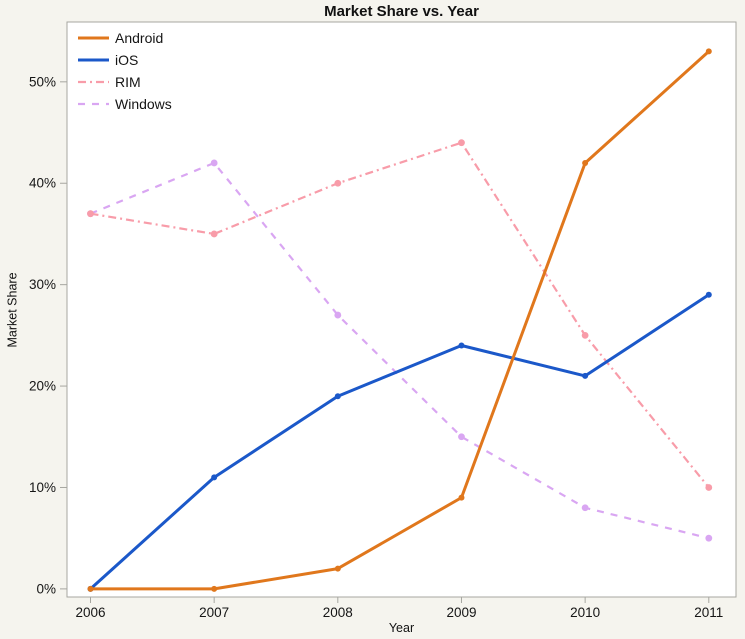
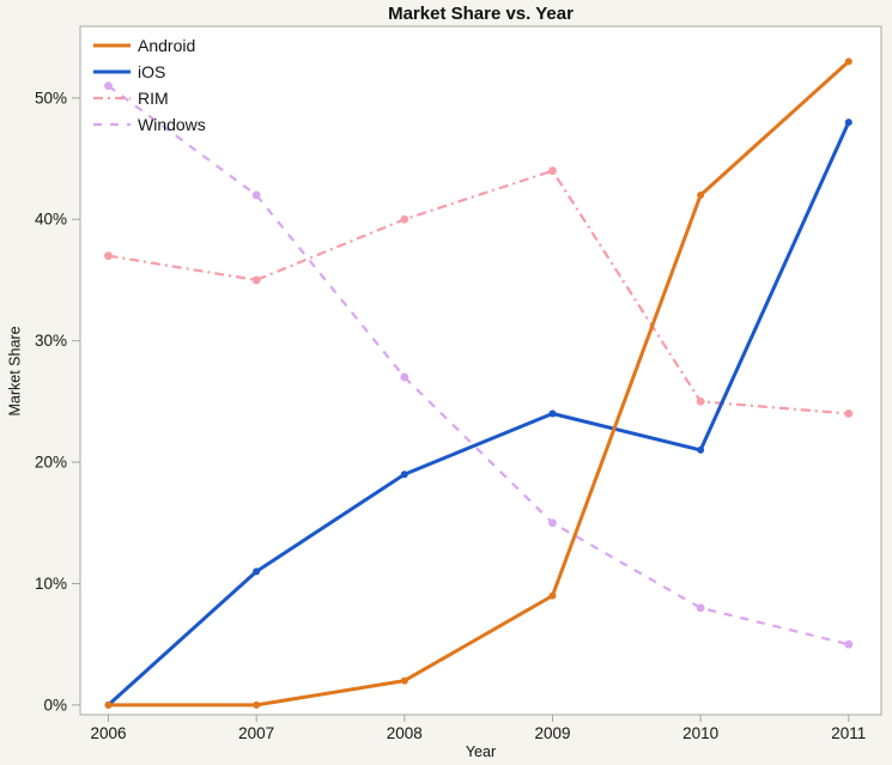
Windows/2006: 37% -> 51%
iOS/2011: 29% -> 48%
RIM/2011: 10% -> 24%
